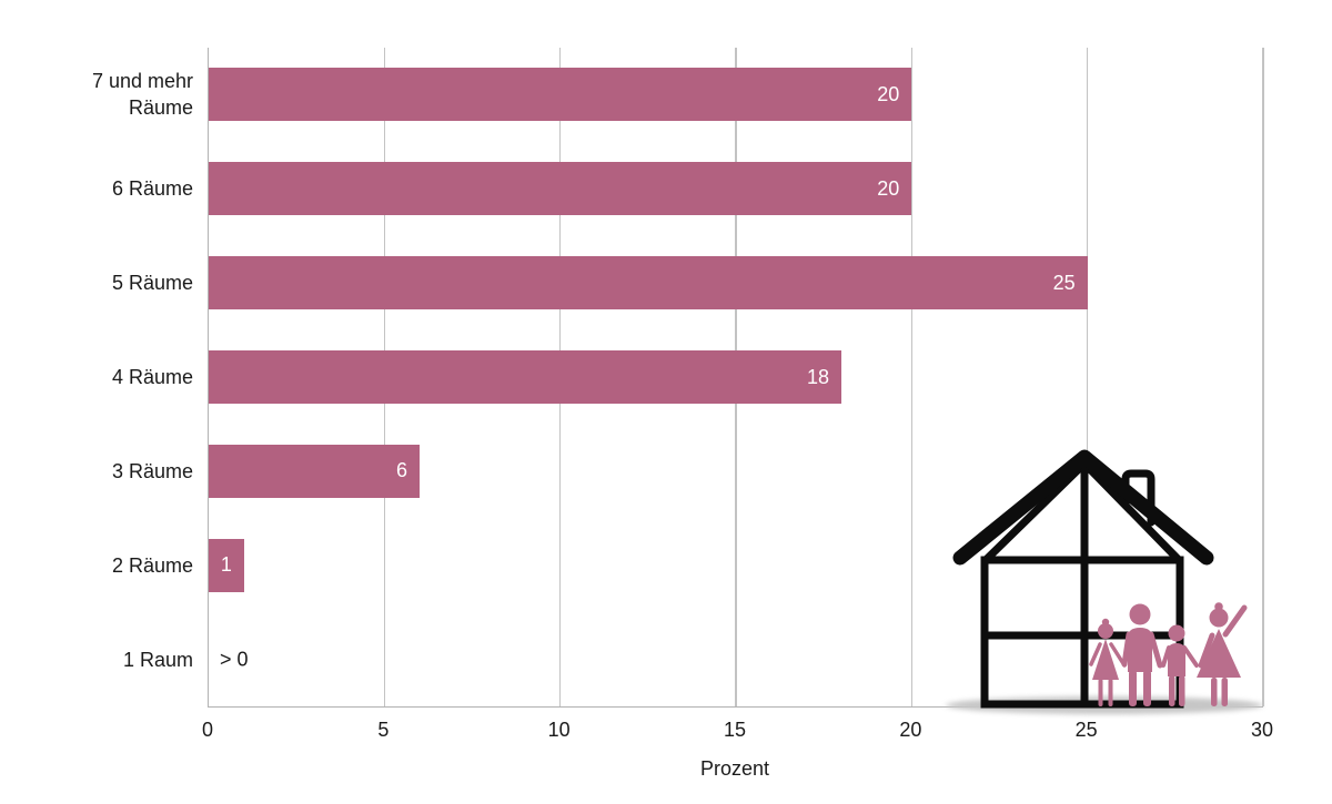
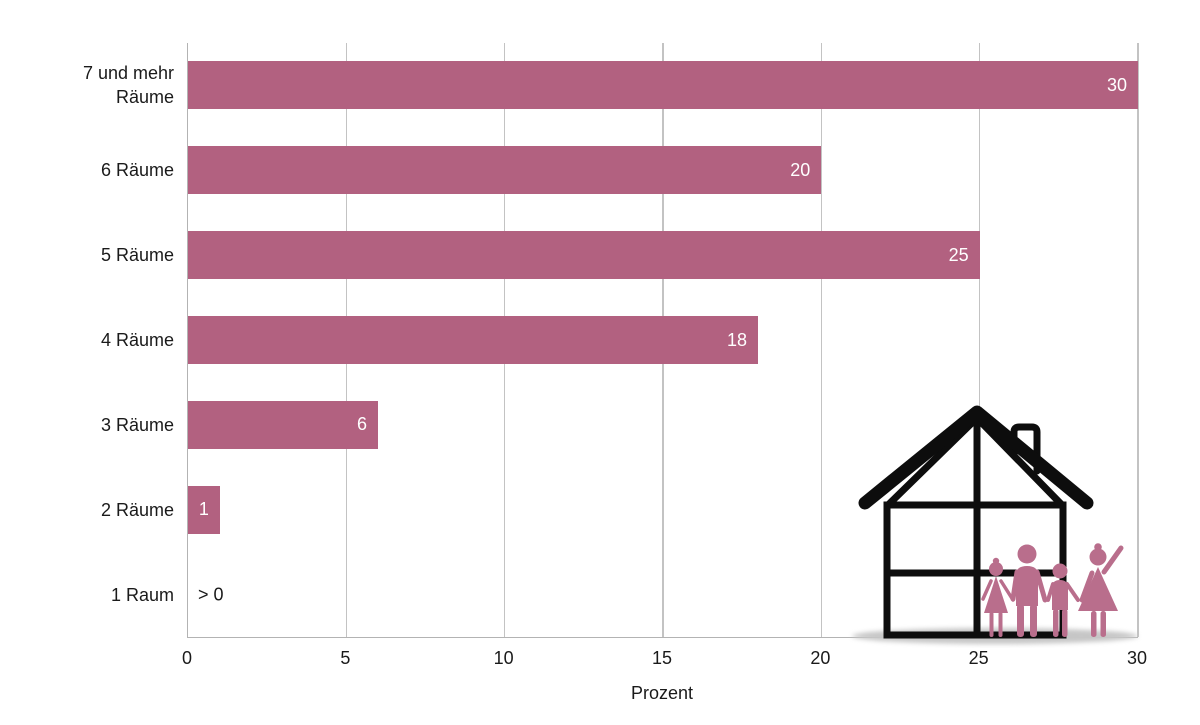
7 und mehr Räume: 20 -> 30
